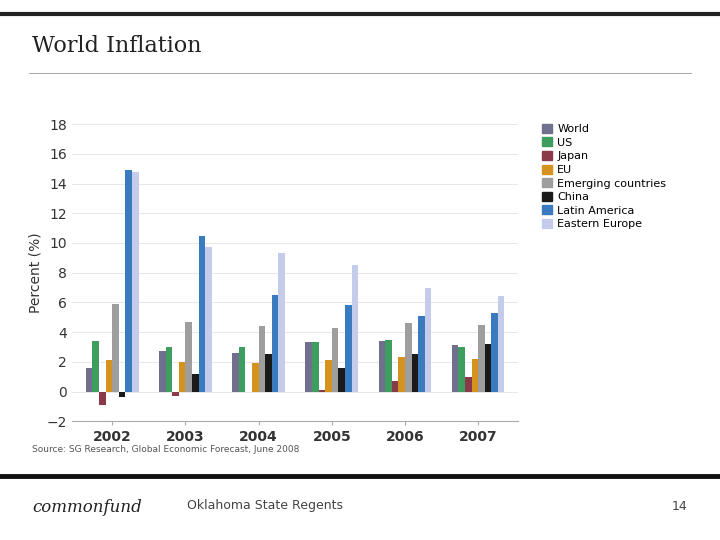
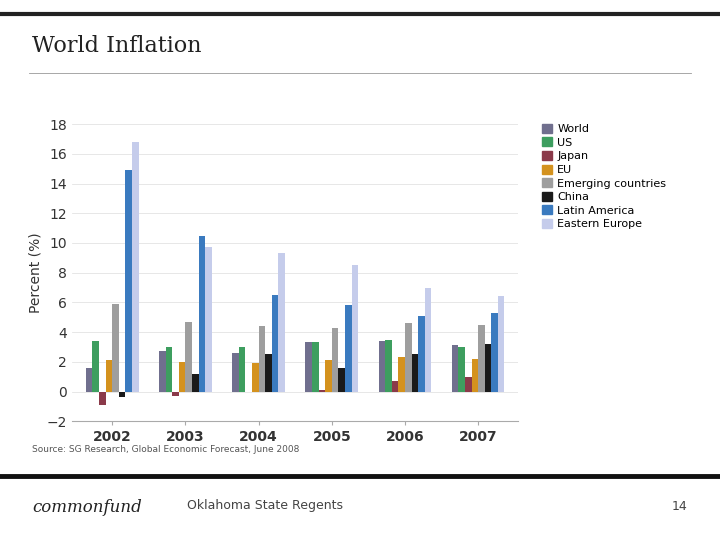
Eastern Europe/2002: 14.8 -> 16.8
